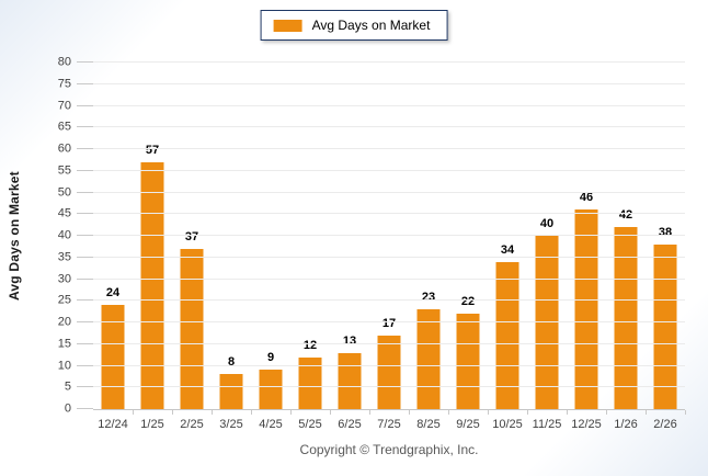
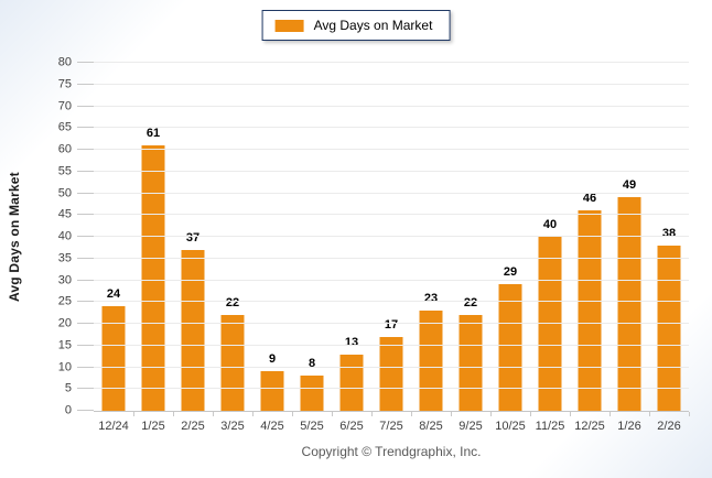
1/25: 57 -> 61
3/25: 8 -> 22
5/25: 12 -> 8
10/25: 34 -> 29
1/26: 42 -> 49
